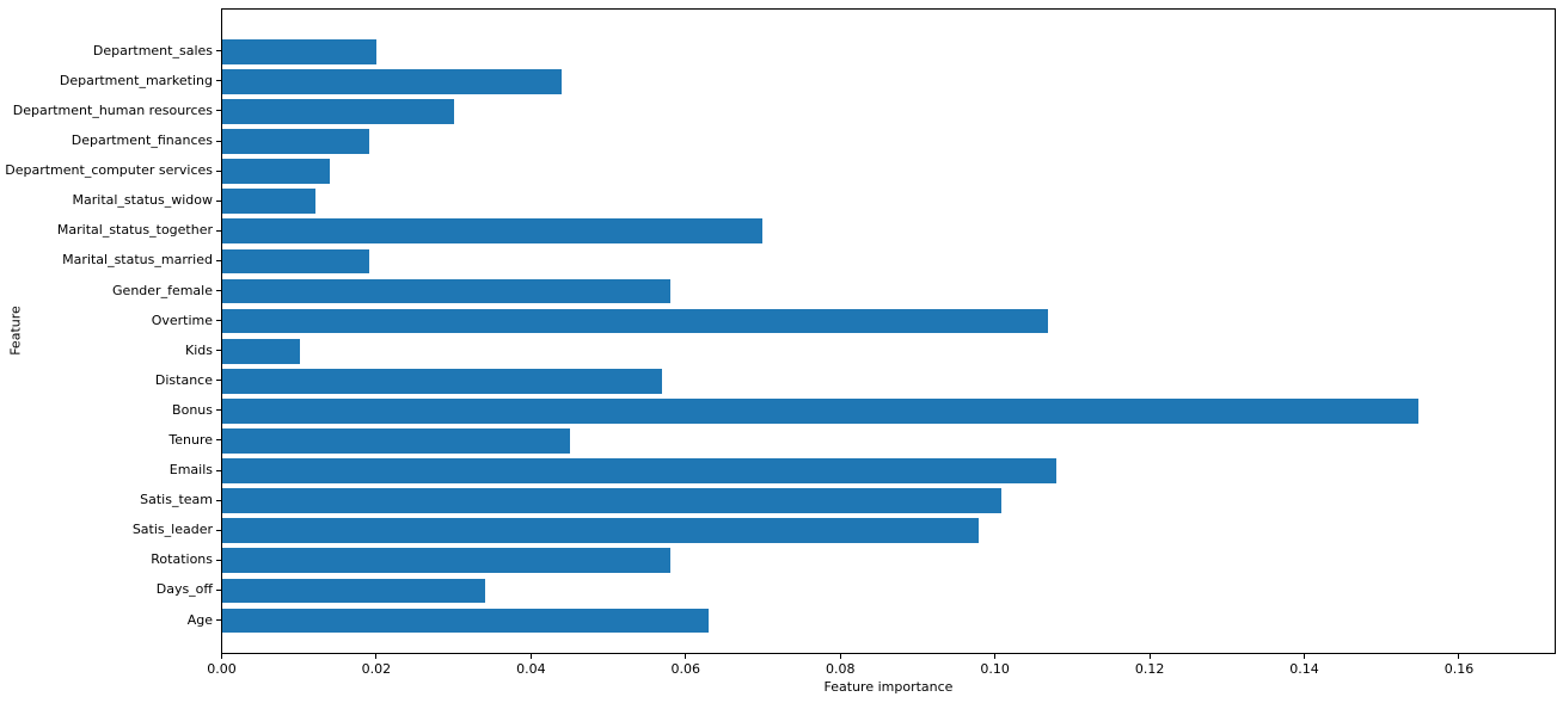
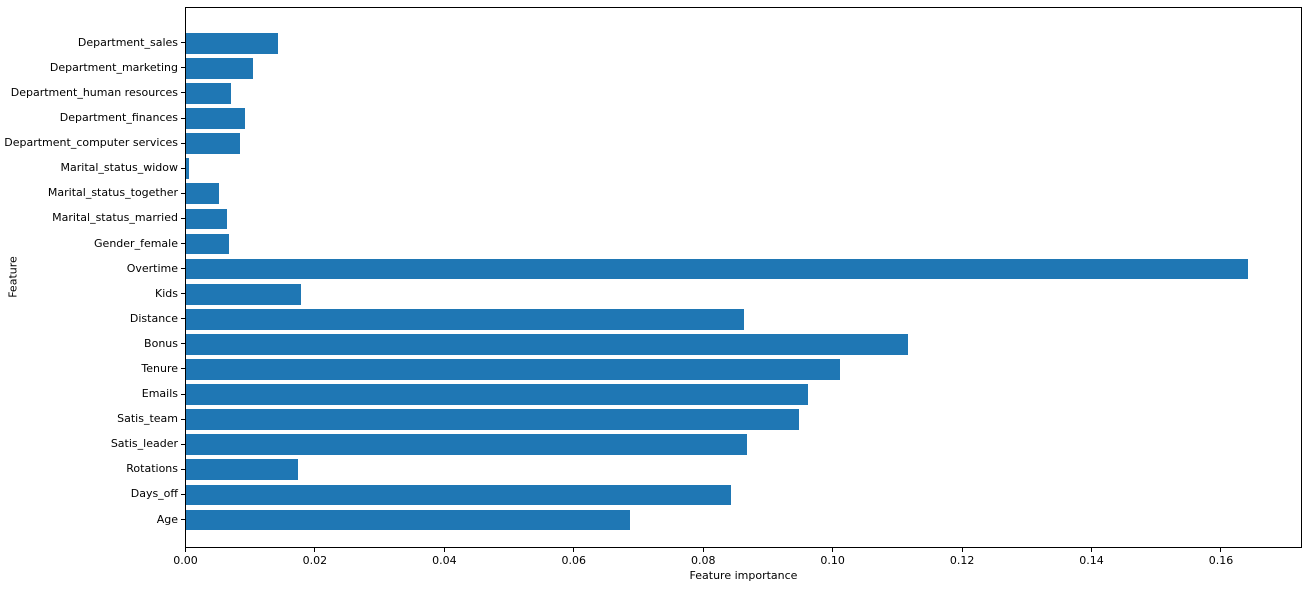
Department_sales: 0.020 -> 0.014
Department_marketing: 0.044 -> 0.010
Department_human resources: 0.030 -> 0.007
Department_finances: 0.019 -> 0.009
Department_computer services: 0.014 -> 0.008
Marital_status_widow: 0.012 -> 0.001
Marital_status_together: 0.070 -> 0.005
Marital_status_married: 0.019 -> 0.006
Gender_female: 0.058 -> 0.007
Overtime: 0.107 -> 0.164
Kids: 0.010 -> 0.018
Distance: 0.057 -> 0.086
Bonus: 0.155 -> 0.112
Tenure: 0.045 -> 0.101
Emails: 0.108 -> 0.096
Satis_team: 0.101 -> 0.095
Satis_leader: 0.098 -> 0.087
Rotations: 0.058 -> 0.017
Days_off: 0.034 -> 0.084
Age: 0.063 -> 0.069
